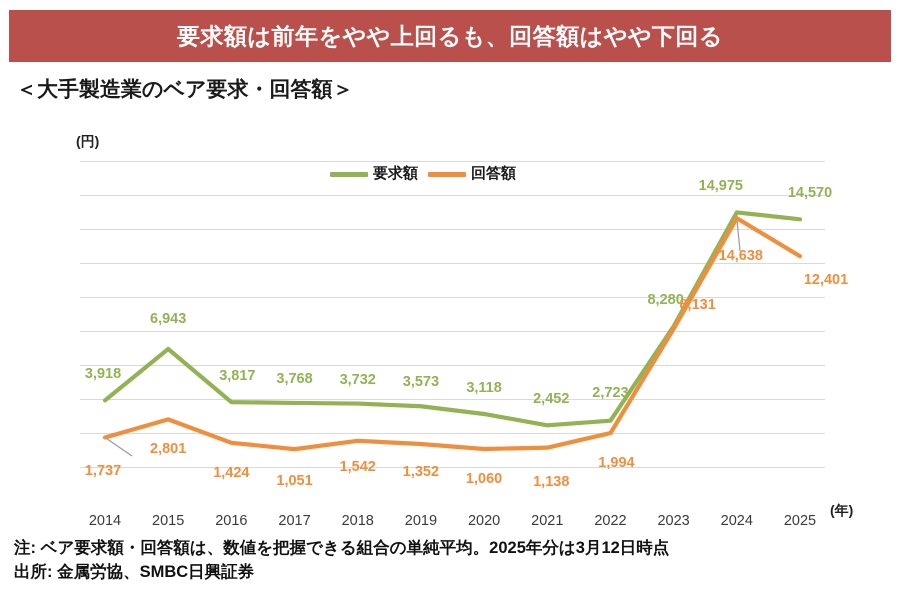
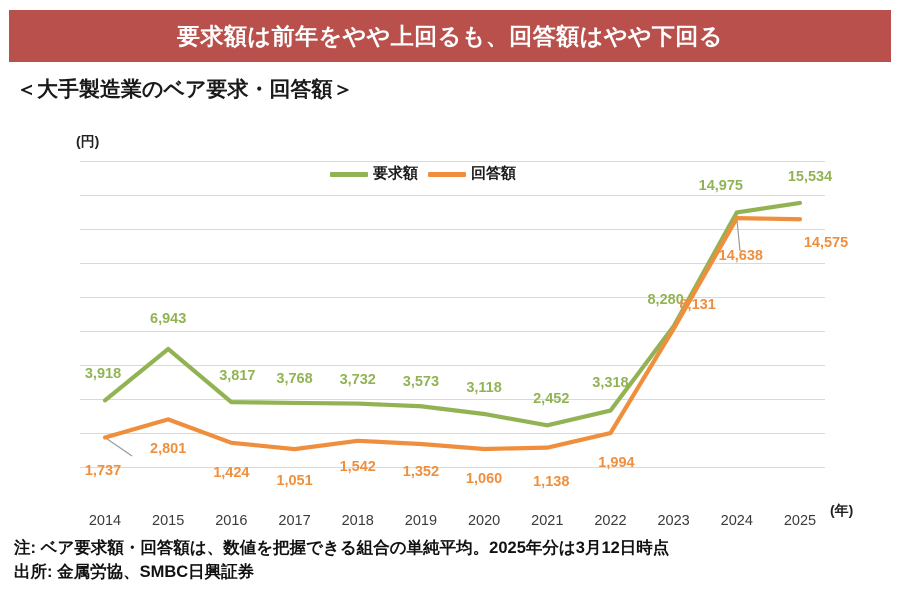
要求額/2022: 2,723 -> 3,318
要求額/2025: 14,570 -> 15,534
回答額/2025: 12,401 -> 14,575
